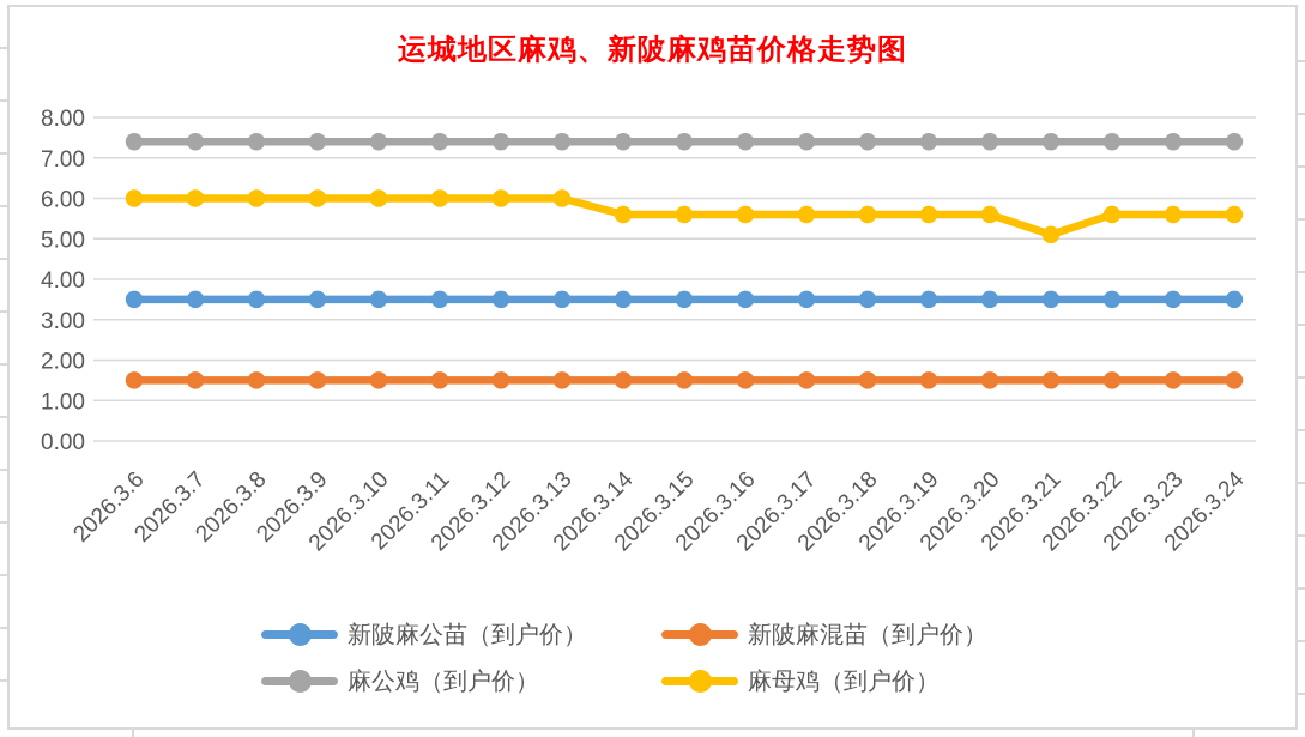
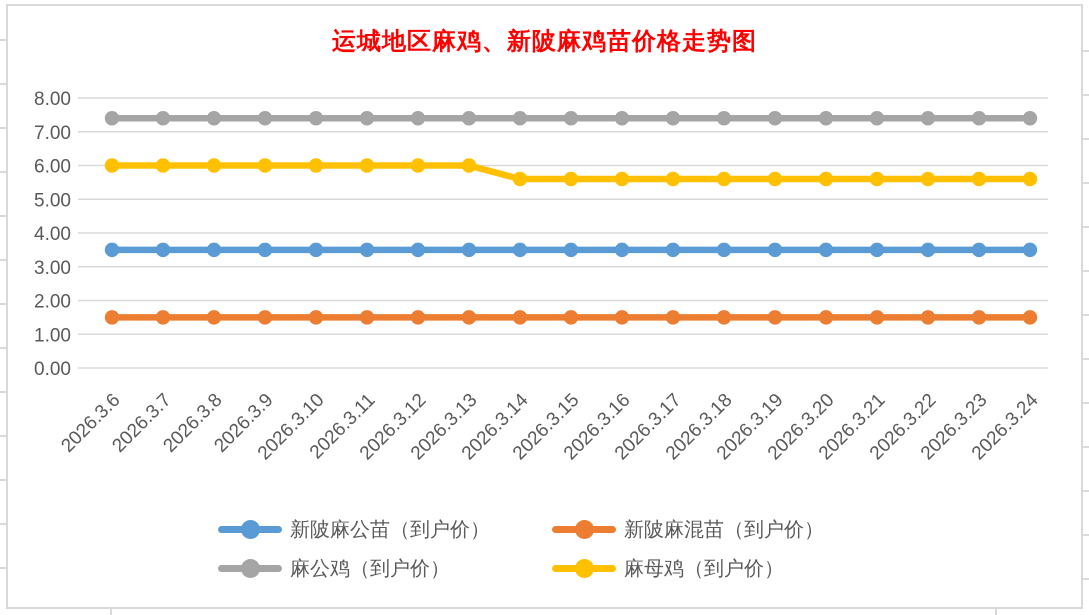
麻母鸡（到户价）/2026.3.21: 5.1 -> 5.6
